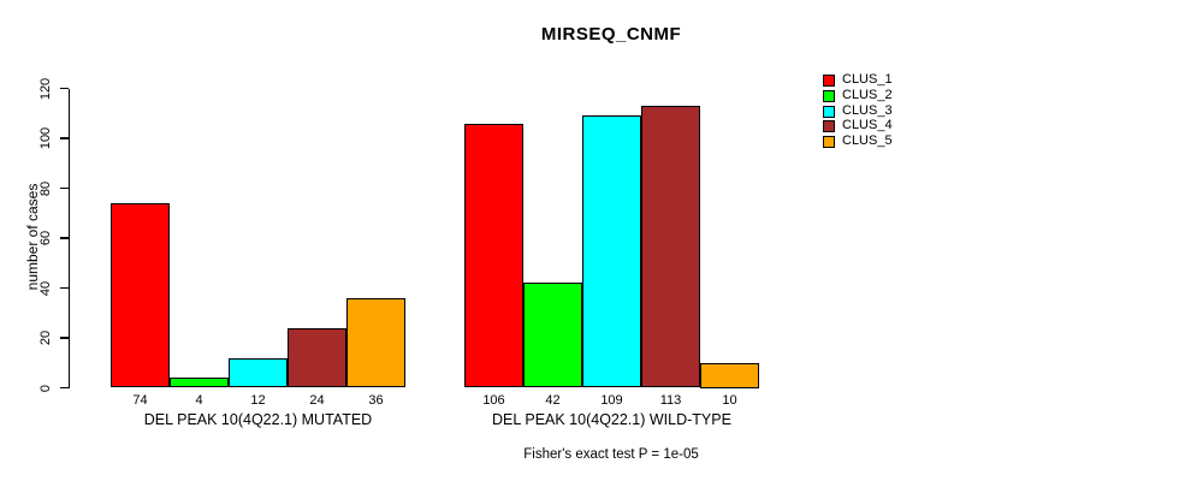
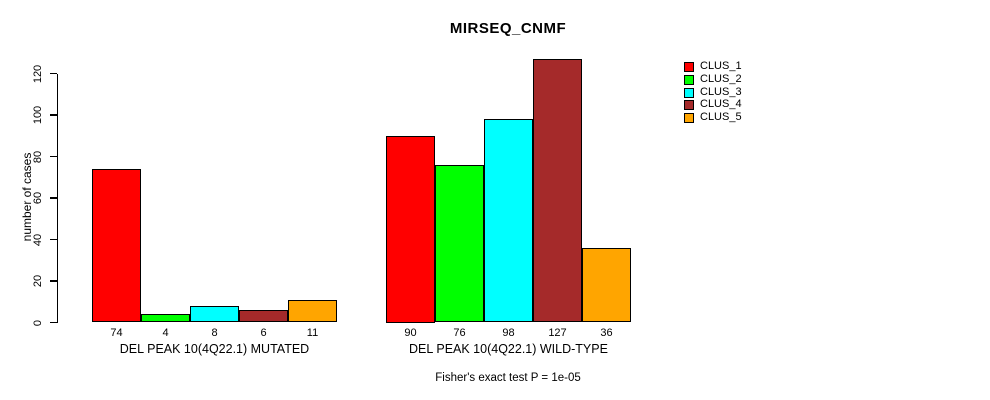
CLUS_3/DEL PEAK 10(4Q22.1) MUTATED: 12 -> 8
CLUS_4/DEL PEAK 10(4Q22.1) MUTATED: 24 -> 6
CLUS_5/DEL PEAK 10(4Q22.1) MUTATED: 36 -> 11
CLUS_1/DEL PEAK 10(4Q22.1) WILD-TYPE: 106 -> 90
CLUS_2/DEL PEAK 10(4Q22.1) WILD-TYPE: 42 -> 76
CLUS_3/DEL PEAK 10(4Q22.1) WILD-TYPE: 109 -> 98
CLUS_4/DEL PEAK 10(4Q22.1) WILD-TYPE: 113 -> 127
CLUS_5/DEL PEAK 10(4Q22.1) WILD-TYPE: 10 -> 36
